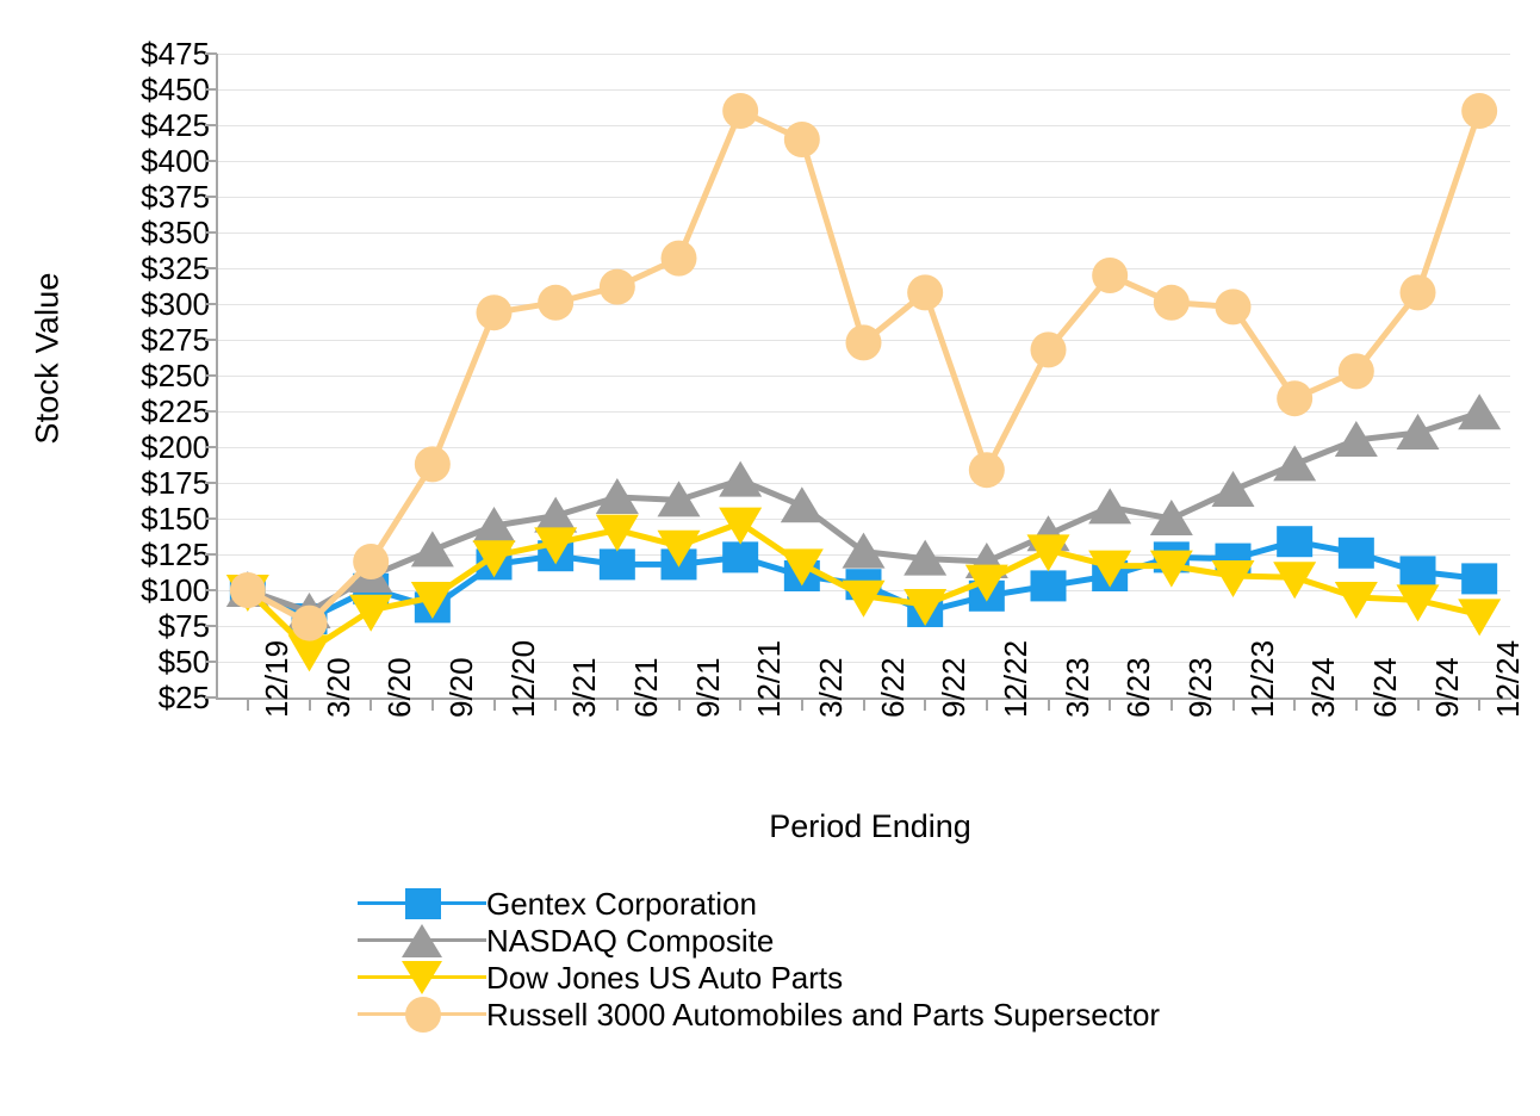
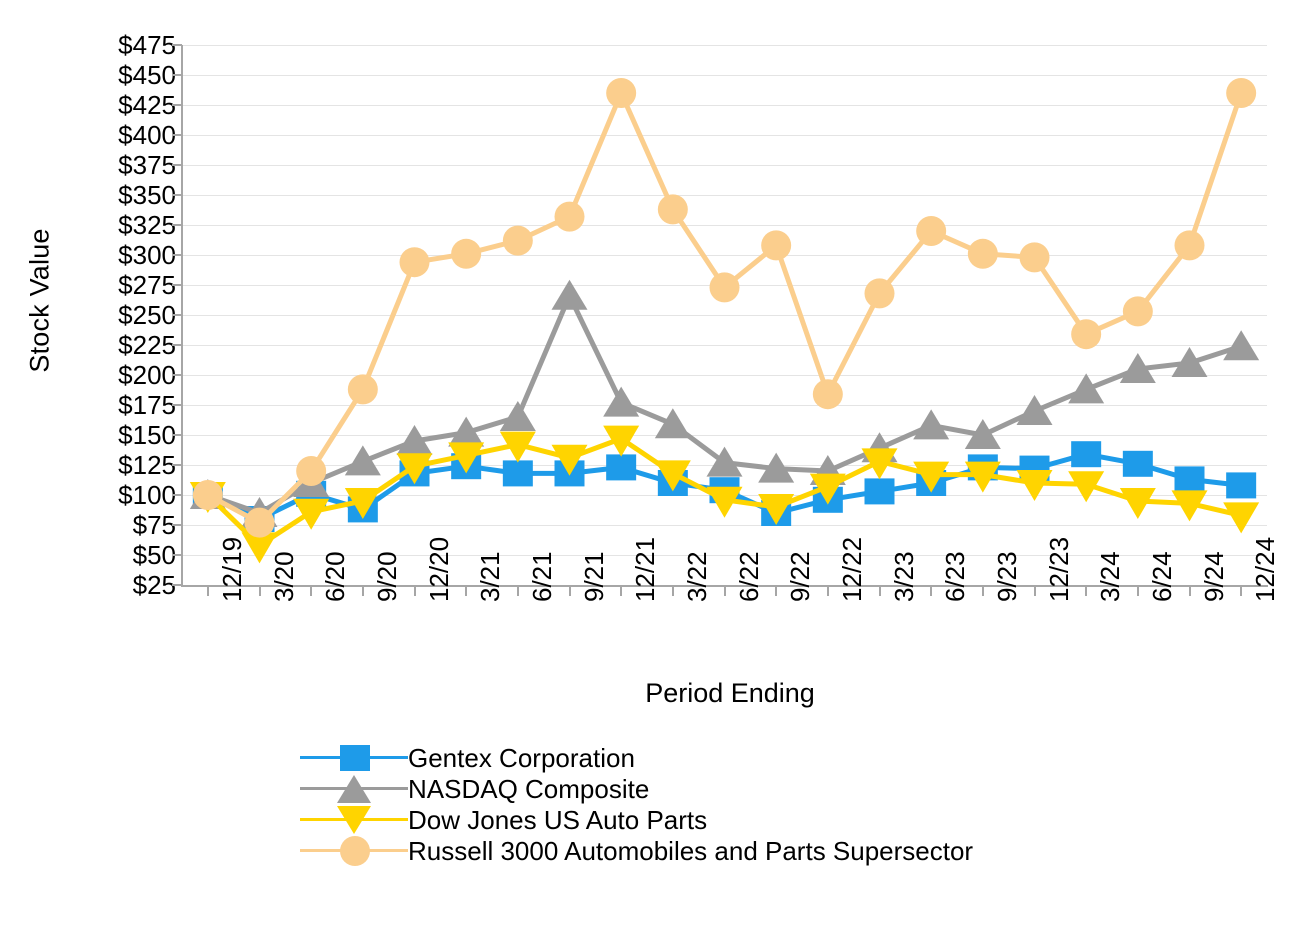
NASDAQ Composite/9/21: $163 -> $266
Russell 3000 Automobiles and Parts Supersector/3/22: $415 -> $338
